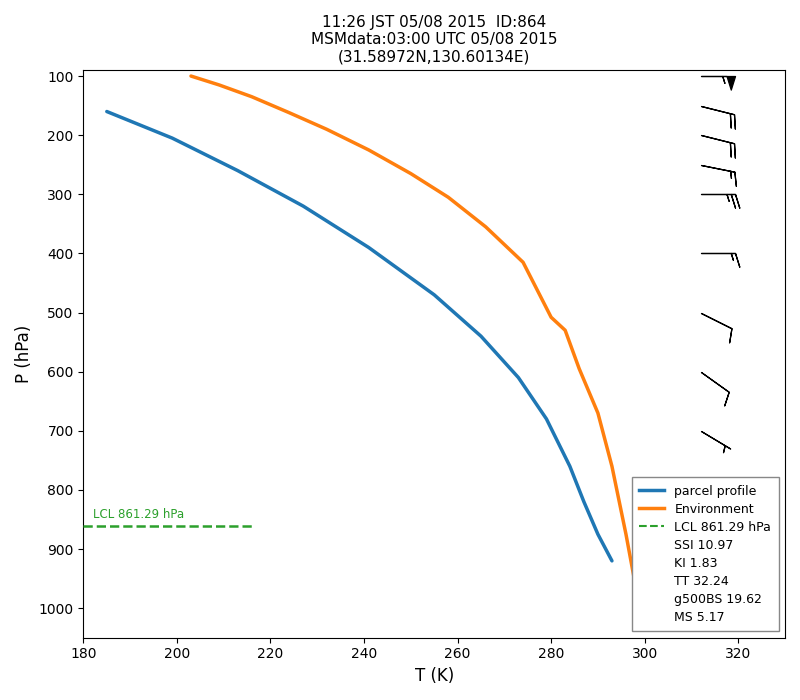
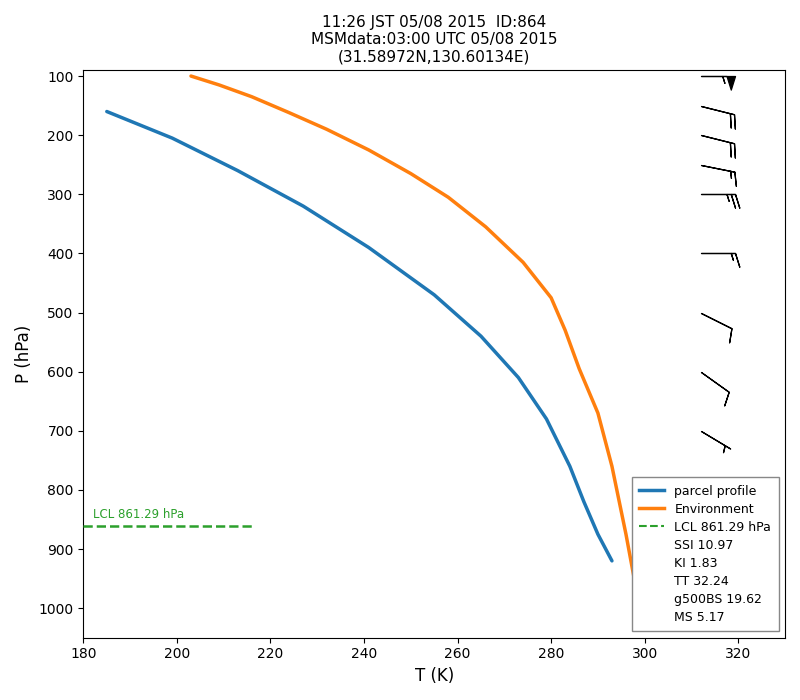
Environment/280: 508 -> 475
